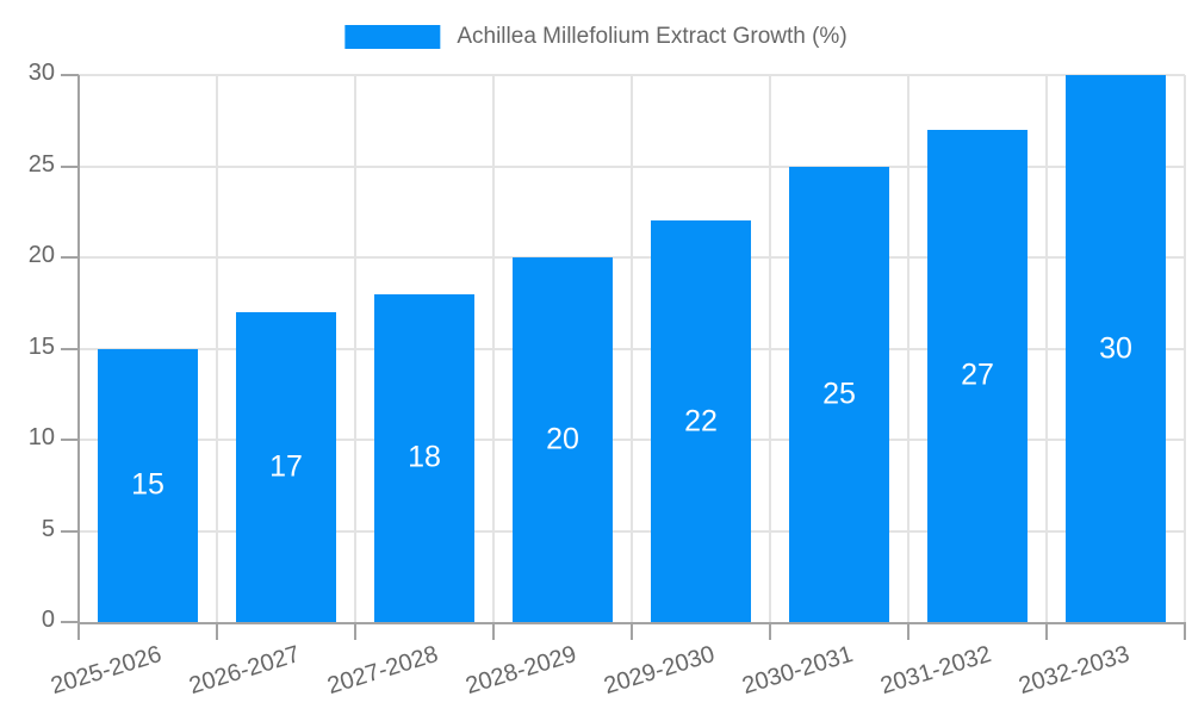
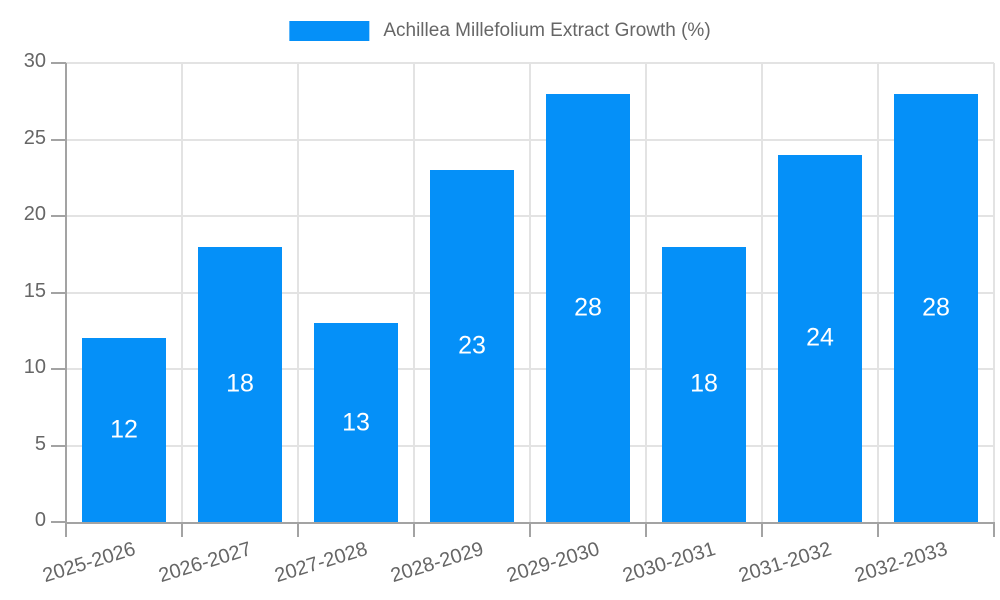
2025-2026: 15 -> 12
2026-2027: 17 -> 18
2027-2028: 18 -> 13
2028-2029: 20 -> 23
2029-2030: 22 -> 28
2030-2031: 25 -> 18
2031-2032: 27 -> 24
2032-2033: 30 -> 28
